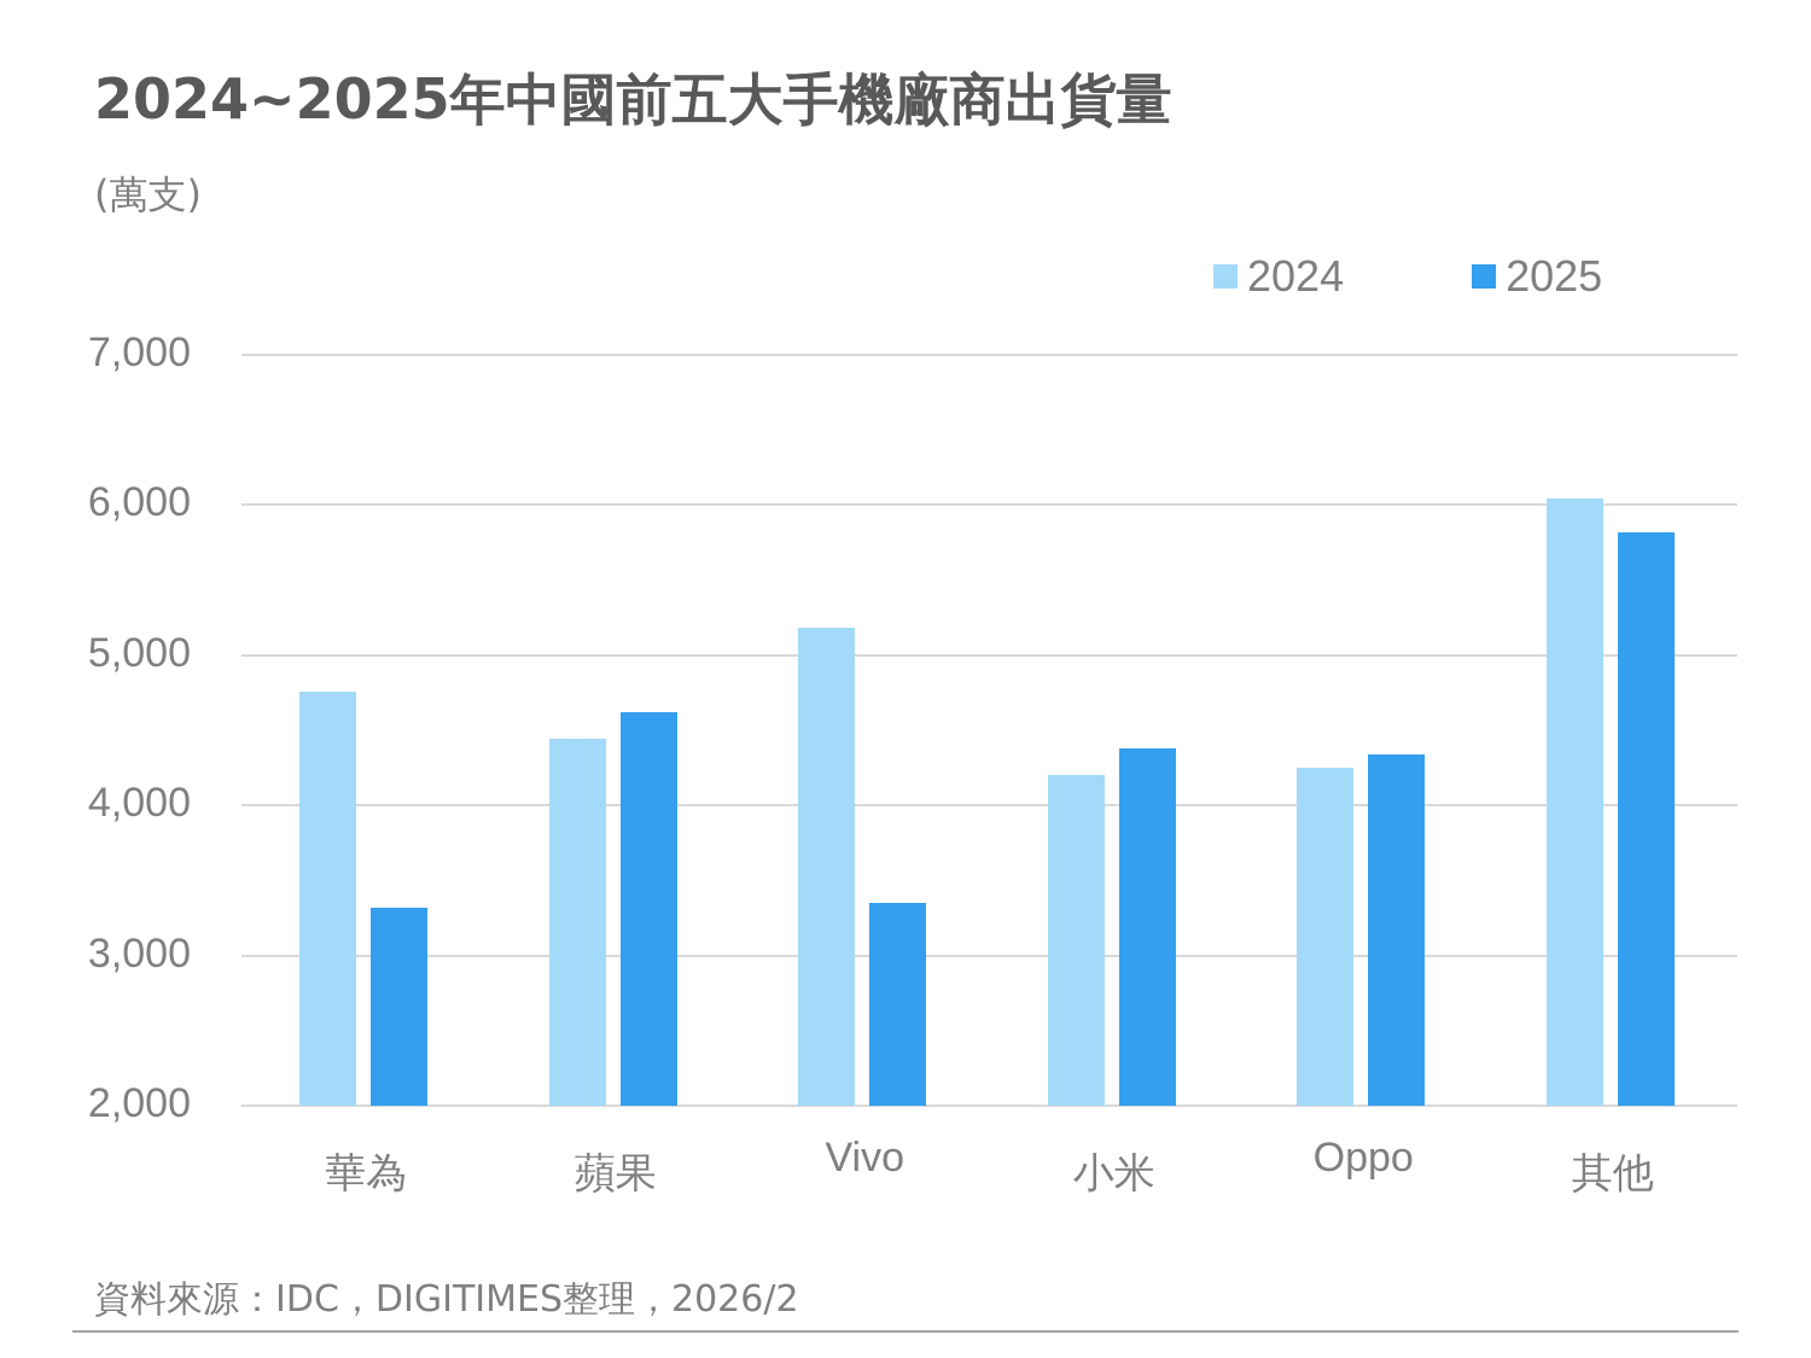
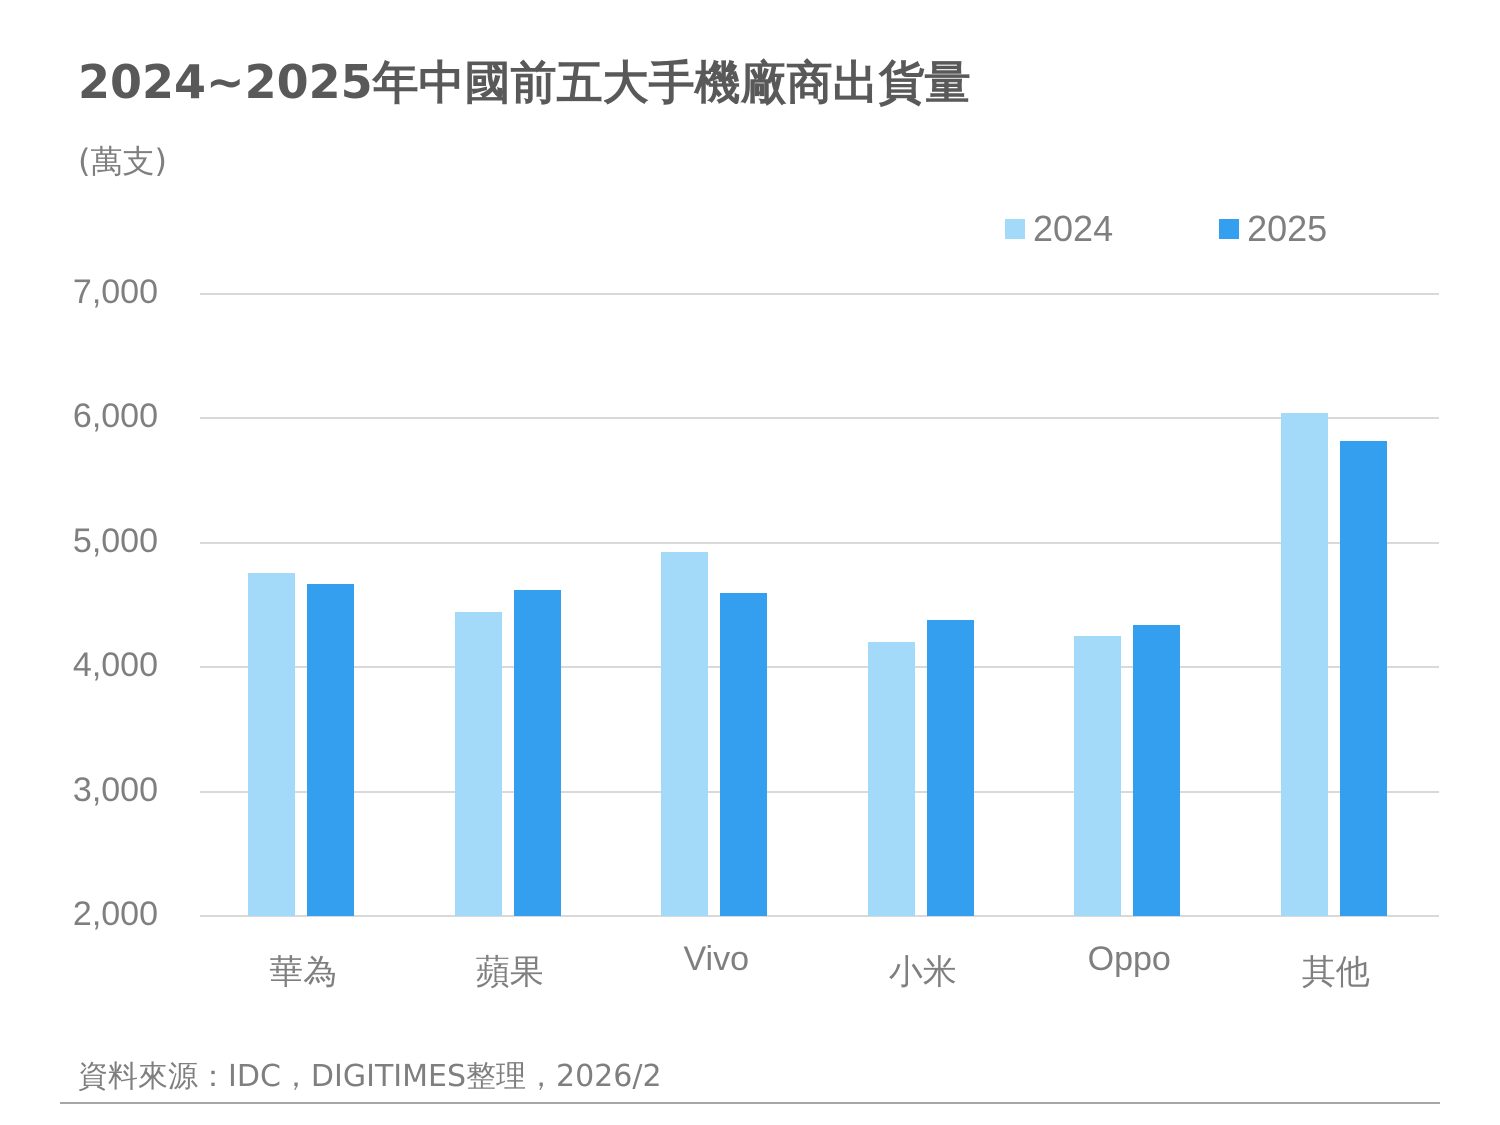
2025/華為: 3320 -> 4670
2024/Vivo: 5180 -> 4930
2025/Vivo: 3350 -> 4600
